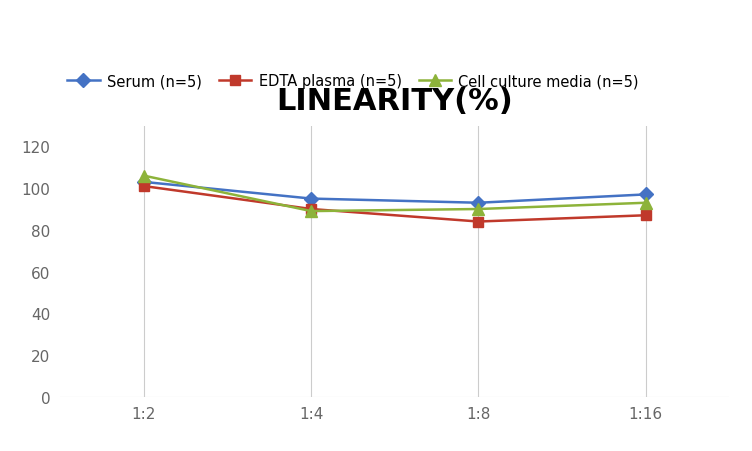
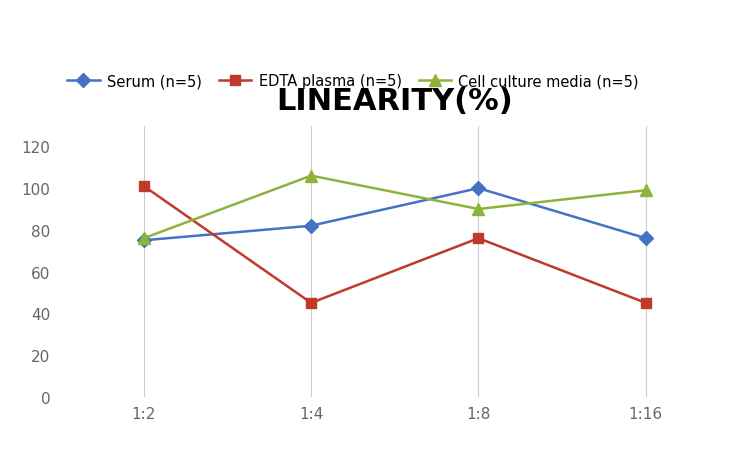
Serum (n=5)/1:2: 103 -> 75
Cell culture media (n=5)/1:2: 106 -> 76
Serum (n=5)/1:4: 95 -> 82
EDTA plasma (n=5)/1:4: 90 -> 45
Cell culture media (n=5)/1:4: 89 -> 106
Serum (n=5)/1:8: 93 -> 100
EDTA plasma (n=5)/1:8: 84 -> 76
Serum (n=5)/1:16: 97 -> 76
EDTA plasma (n=5)/1:16: 87 -> 45
Cell culture media (n=5)/1:16: 93 -> 99
